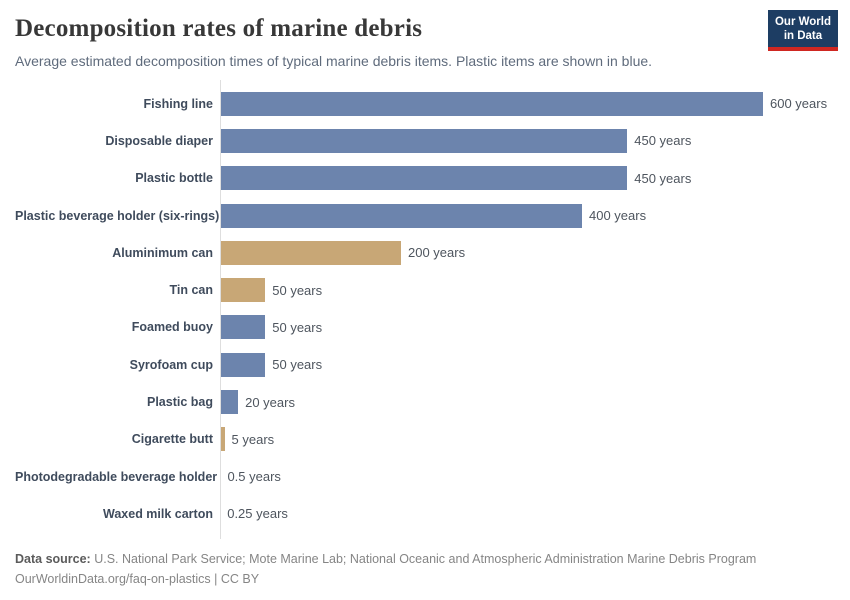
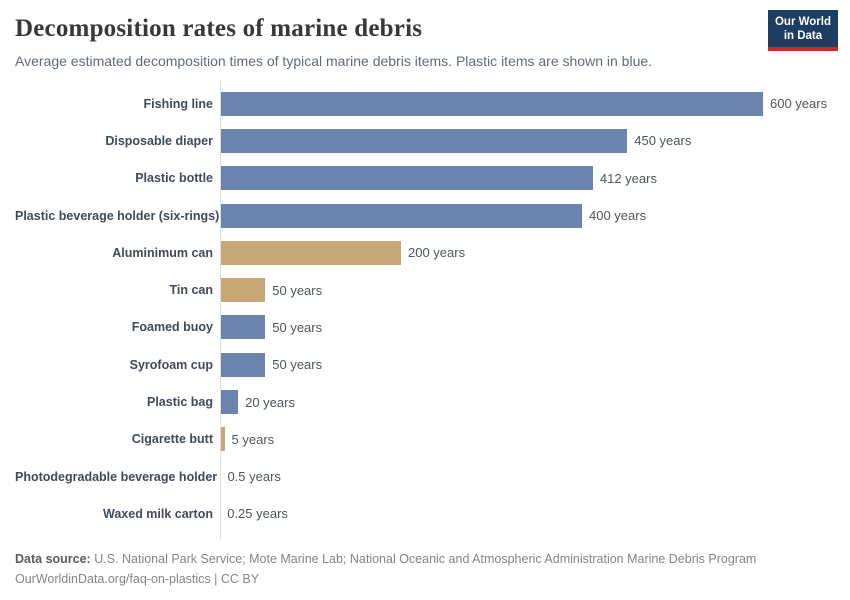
Plastic bottle: 450 -> 412
